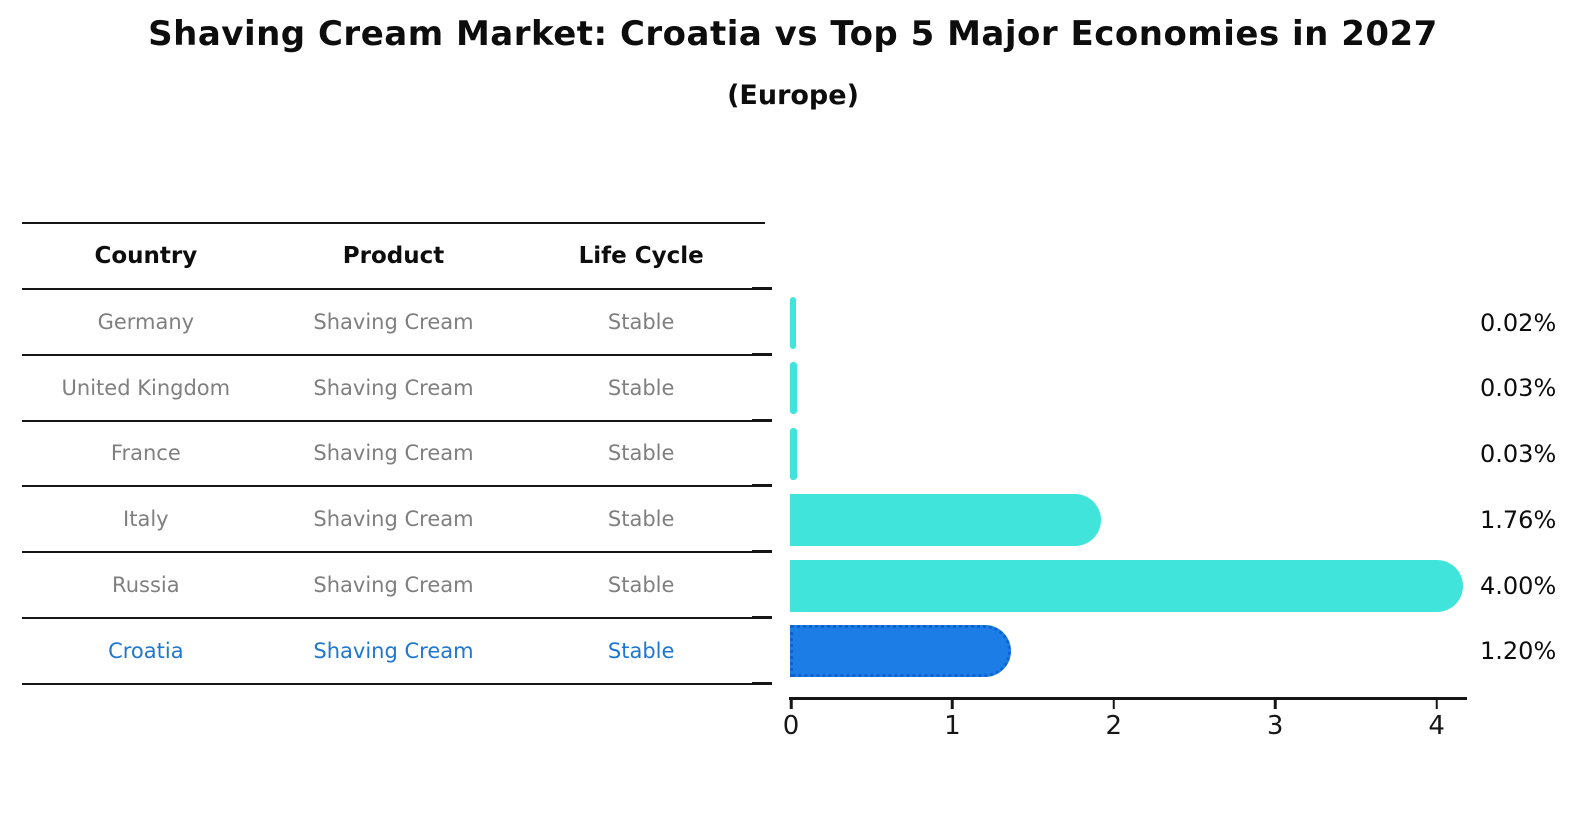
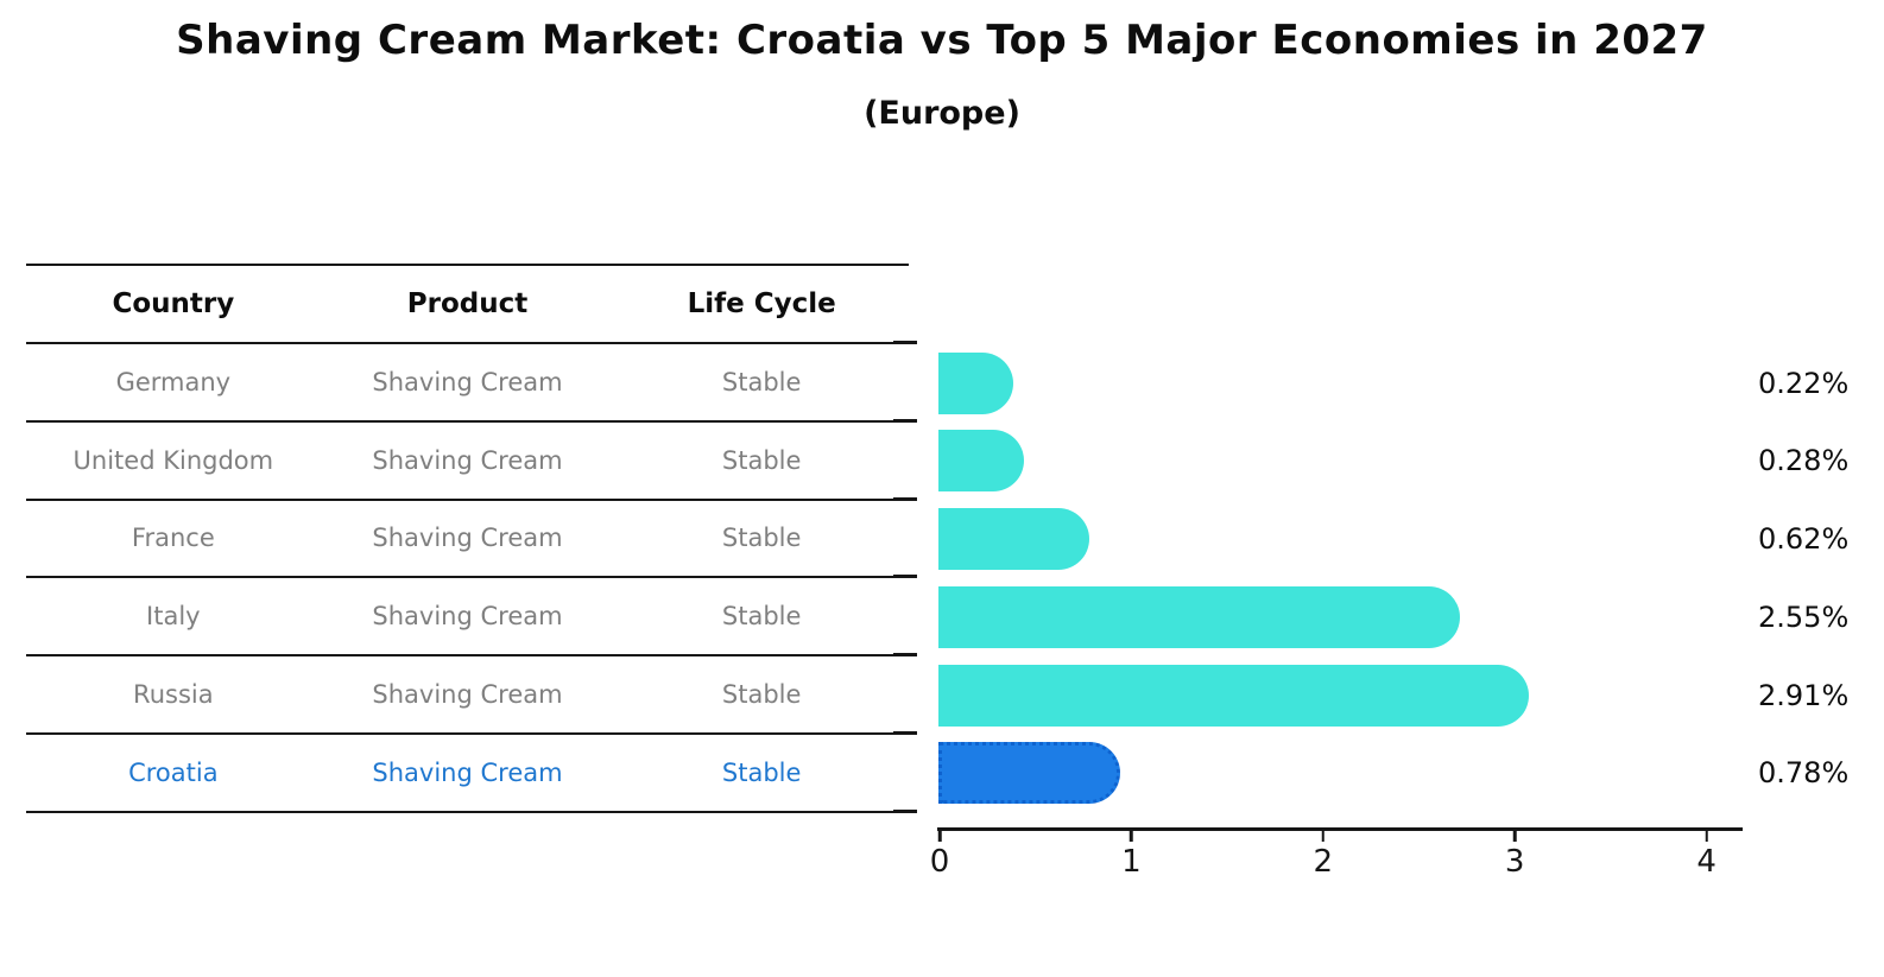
Germany: 0.02% -> 0.22%
United Kingdom: 0.03% -> 0.28%
France: 0.03% -> 0.62%
Italy: 1.76% -> 2.55%
Russia: 4.00% -> 2.91%
Croatia: 1.20% -> 0.78%
